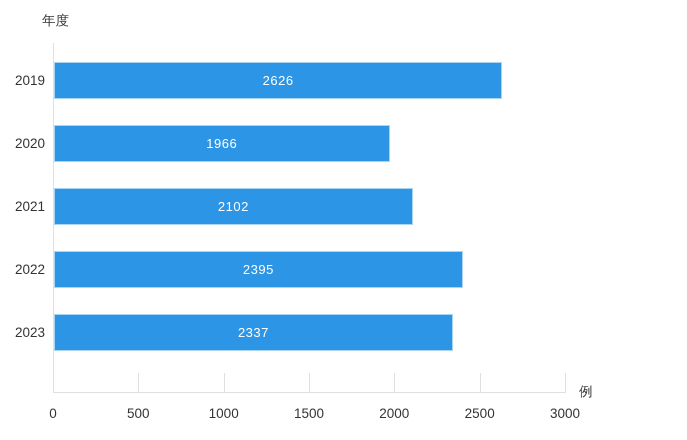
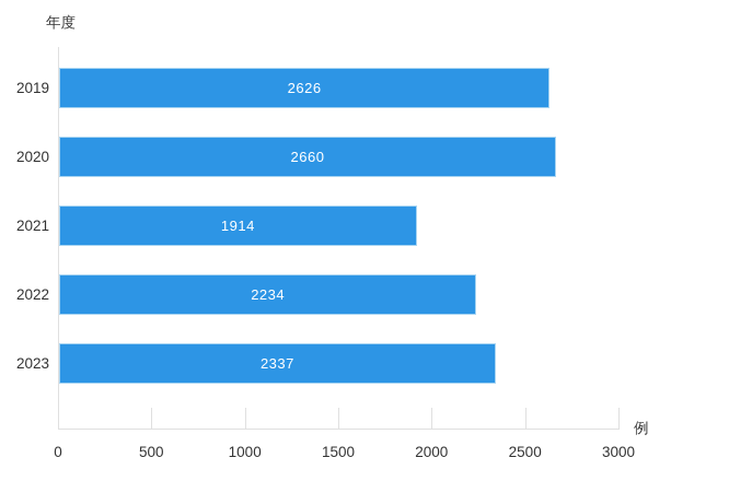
2020: 1966 -> 2660
2021: 2102 -> 1914
2022: 2395 -> 2234
